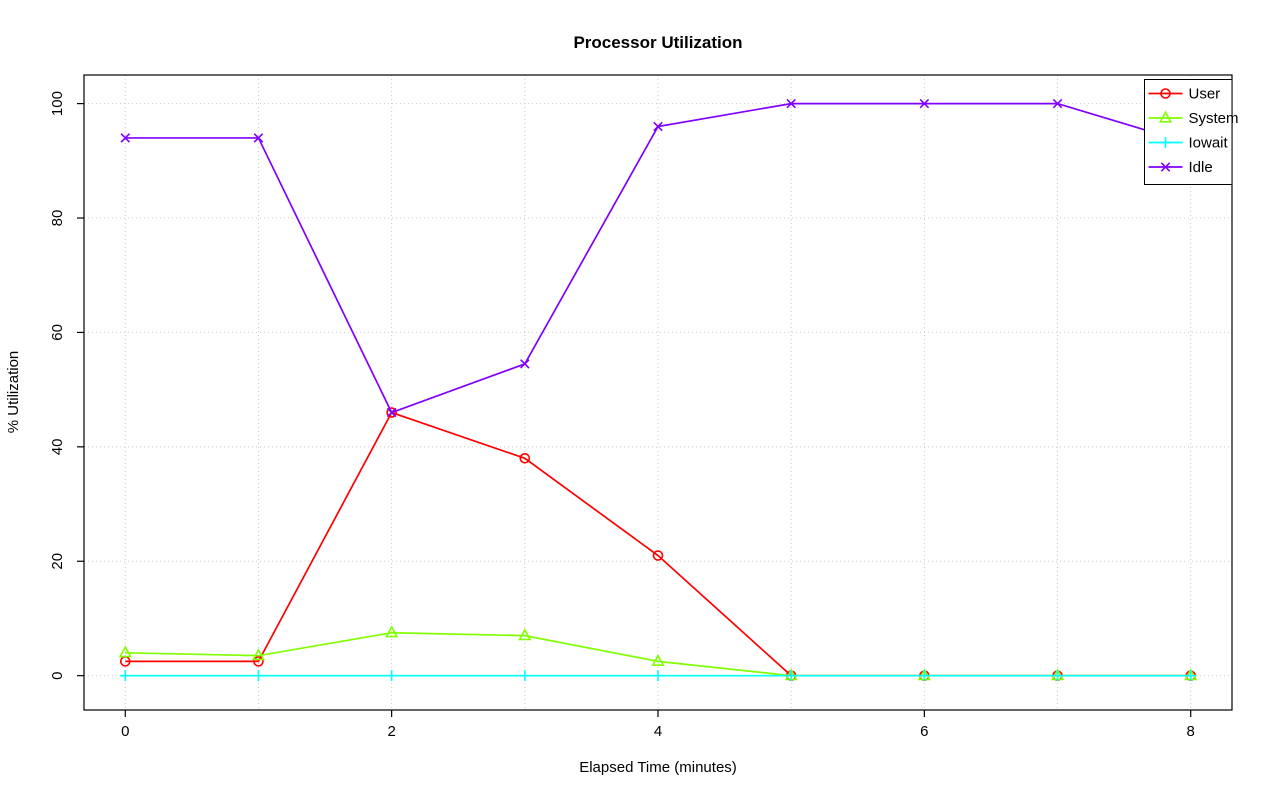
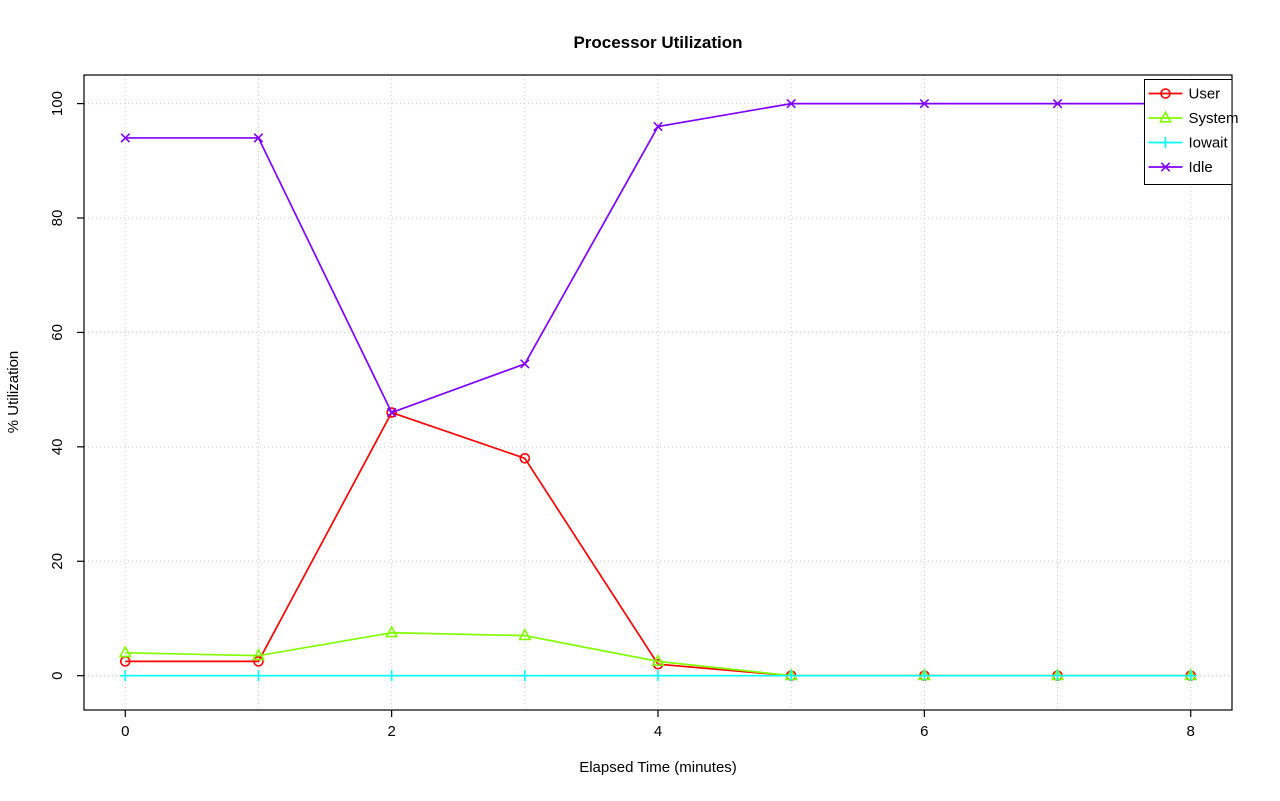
User/4: 21 -> 2
Idle/8: 93 -> 100
